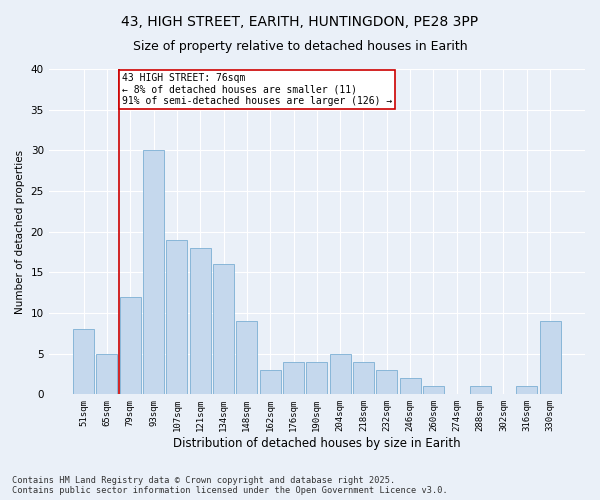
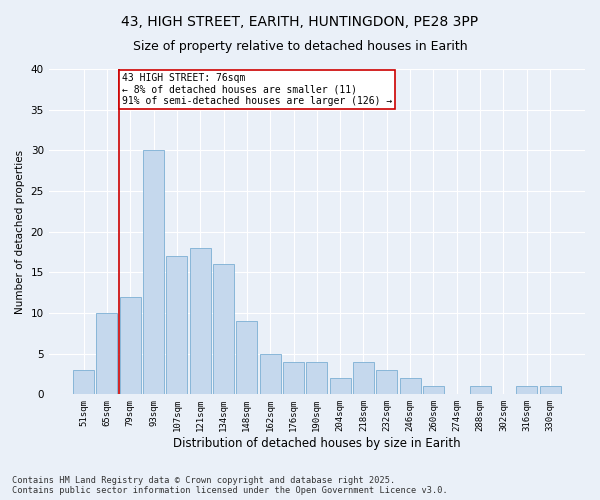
51sqm: 8 -> 3
65sqm: 5 -> 10
107sqm: 19 -> 17
162sqm: 3 -> 5
204sqm: 5 -> 2
330sqm: 9 -> 1
